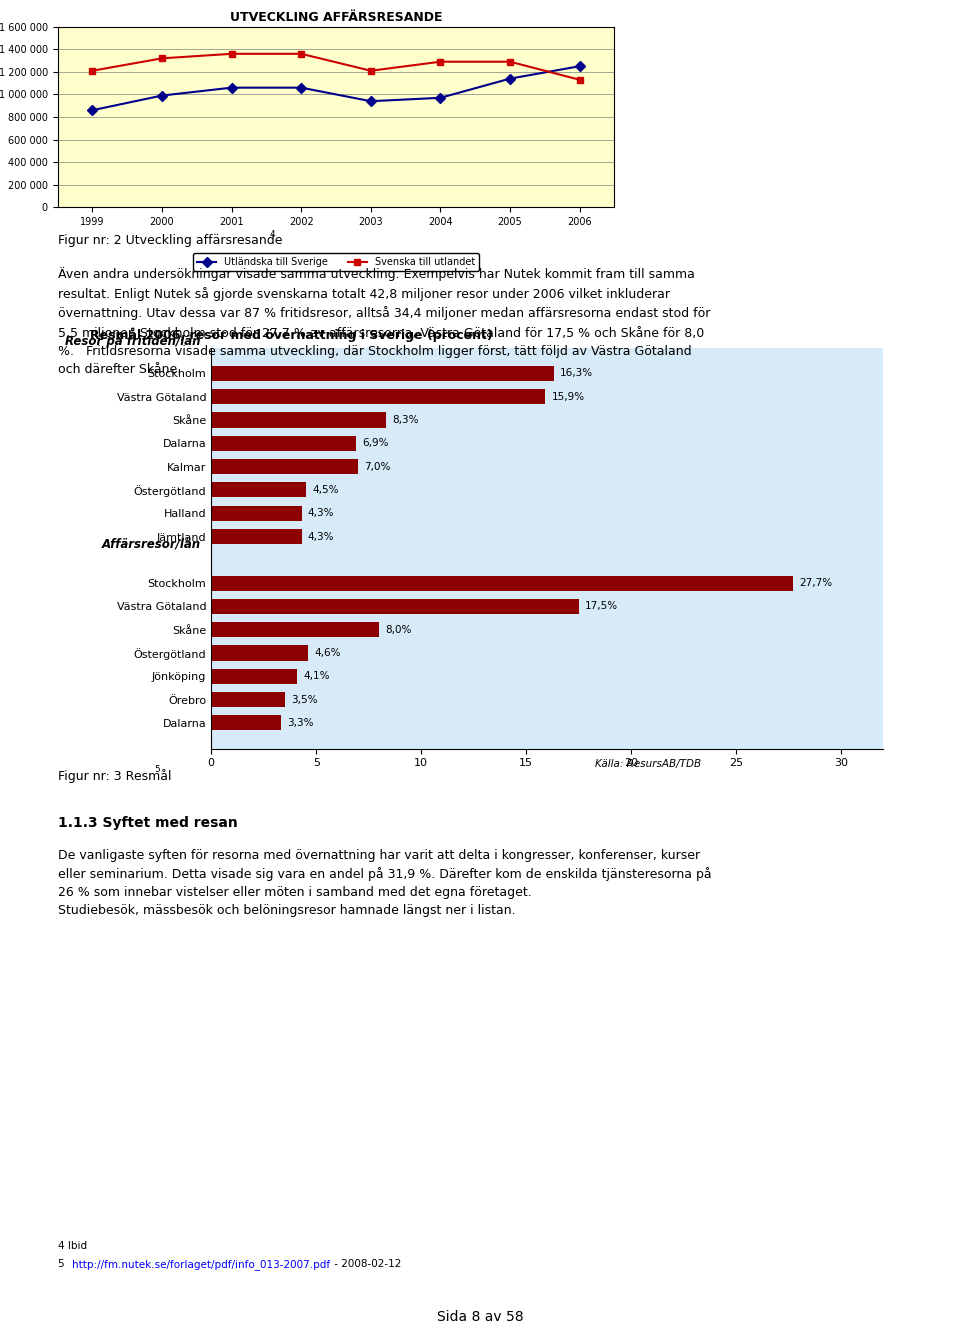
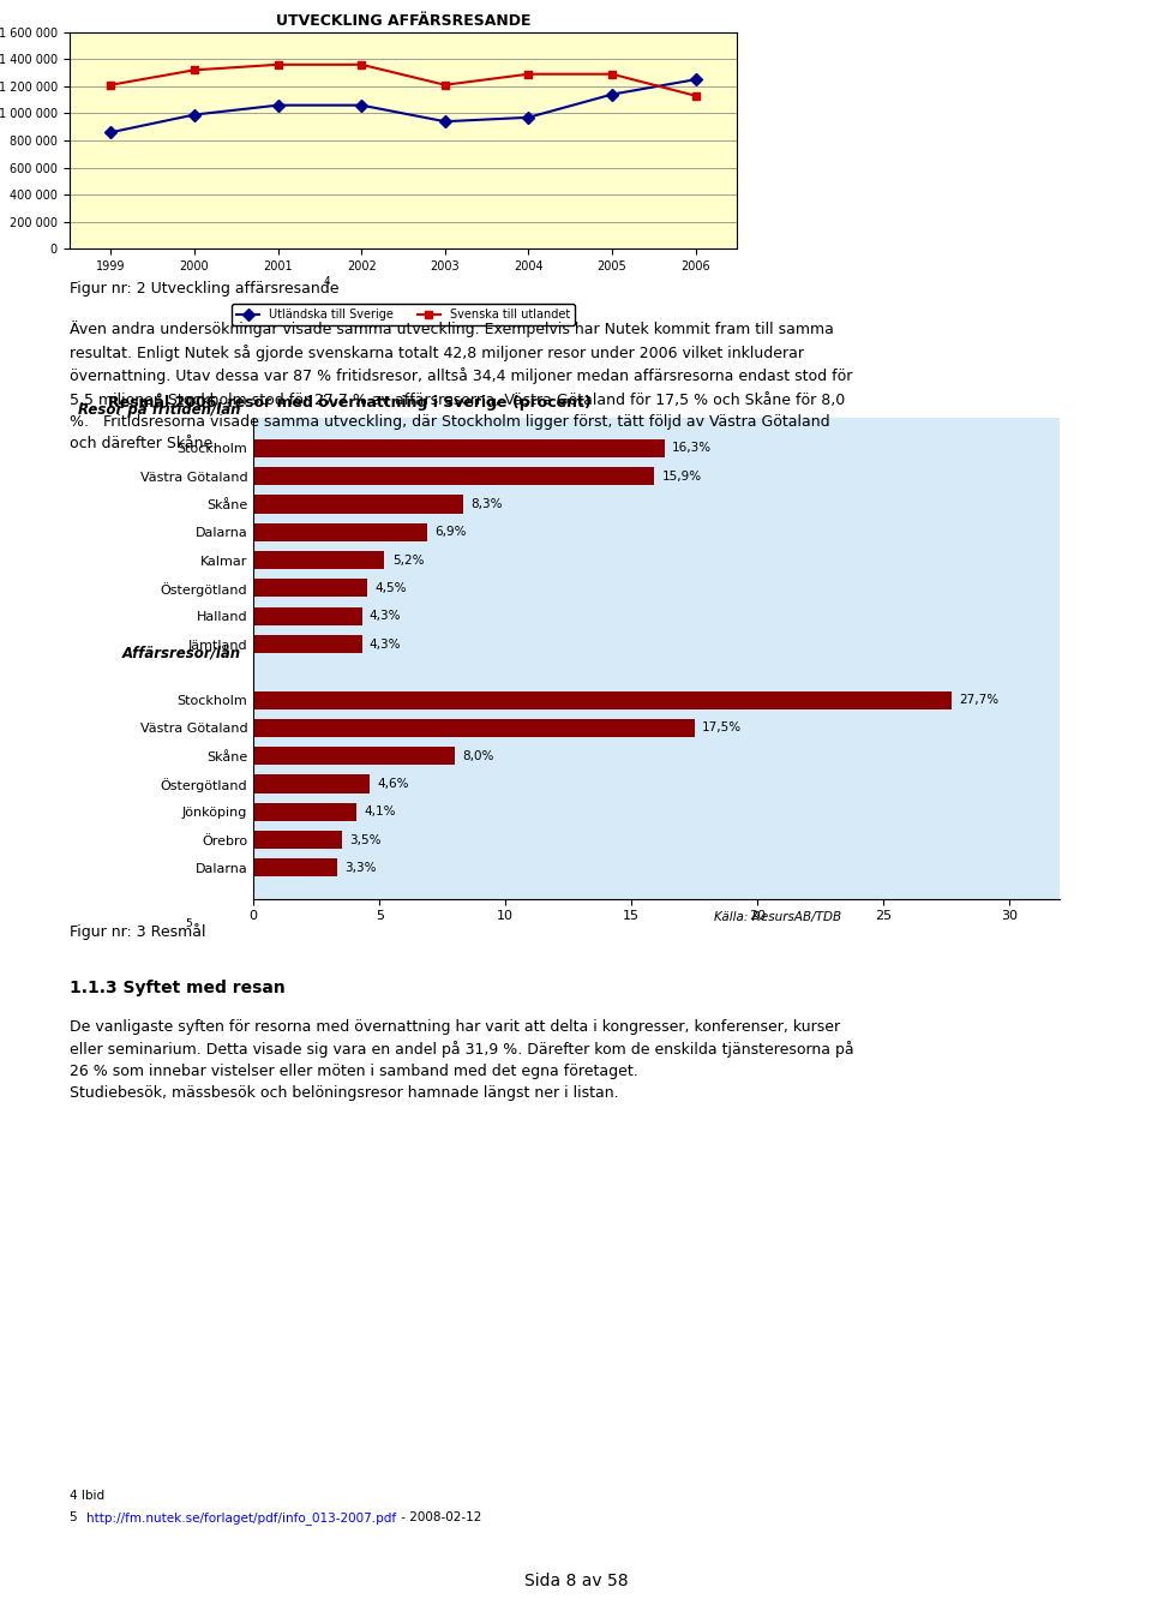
Kalmar: 7,0% -> 5,2%
